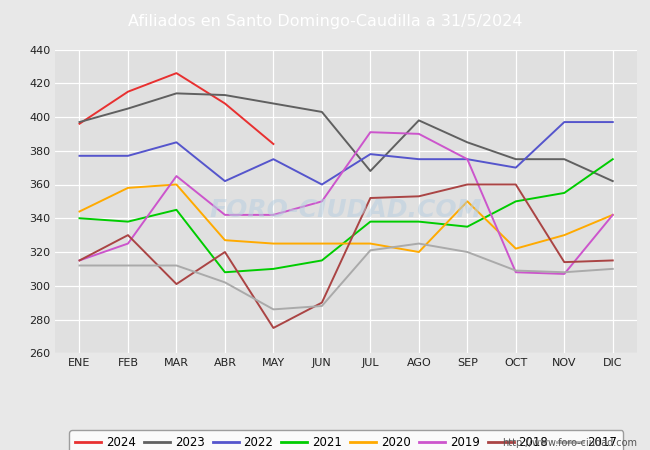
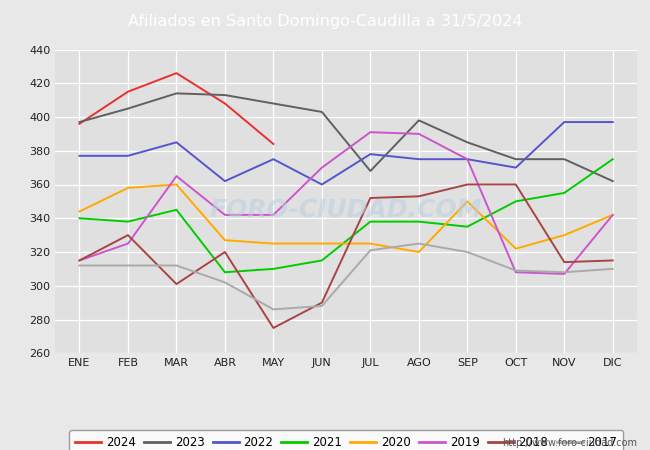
2019/JUN: 350 -> 370
